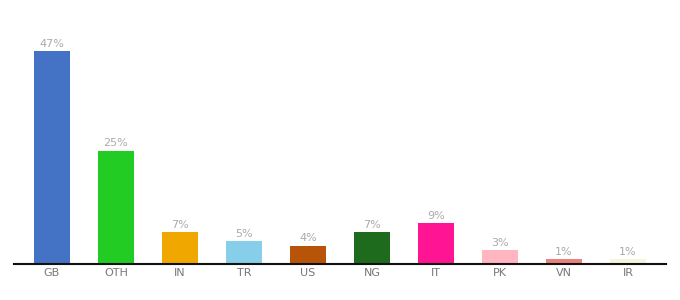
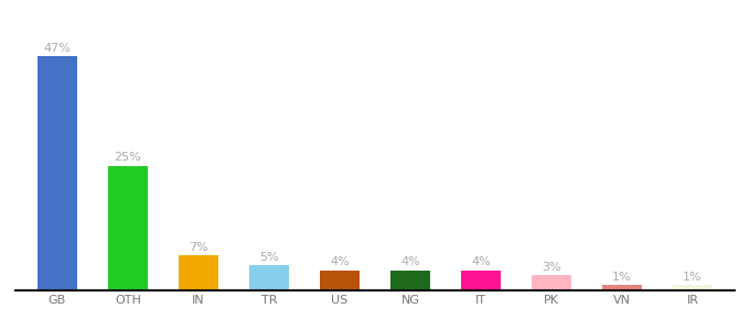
NG: 7% -> 4%
IT: 9% -> 4%
